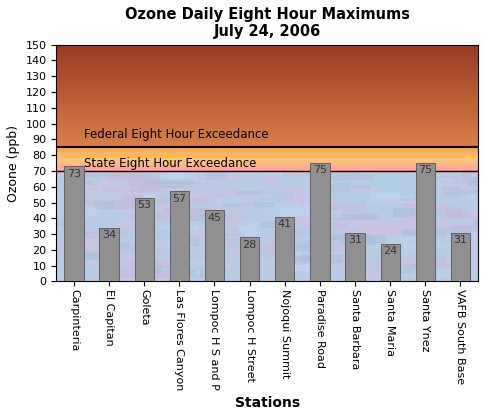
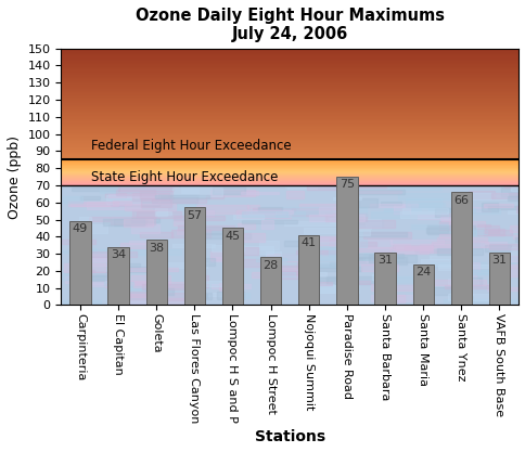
Carpinteria: 73 -> 49
Goleta: 53 -> 38
Santa Ynez: 75 -> 66
